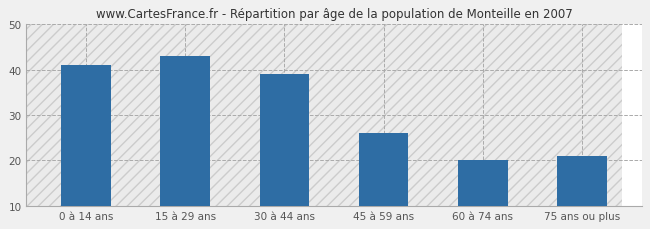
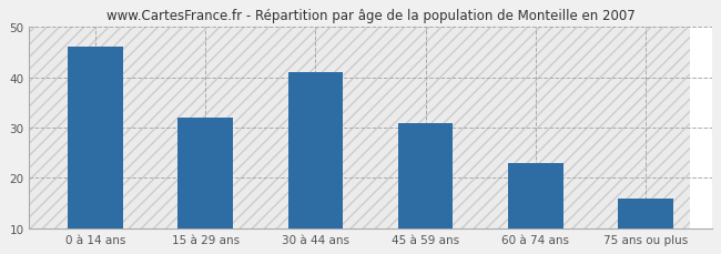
0 à 14 ans: 41 -> 46
15 à 29 ans: 43 -> 32
30 à 44 ans: 39 -> 41
45 à 59 ans: 26 -> 31
60 à 74 ans: 20 -> 23
75 ans ou plus: 21 -> 16
